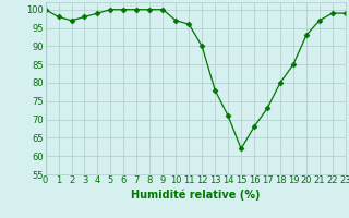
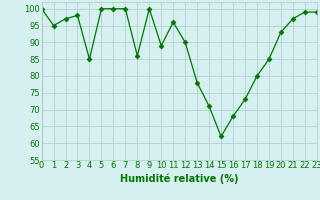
1: 98 -> 95
4: 99 -> 85
8: 100 -> 86
10: 97 -> 89
